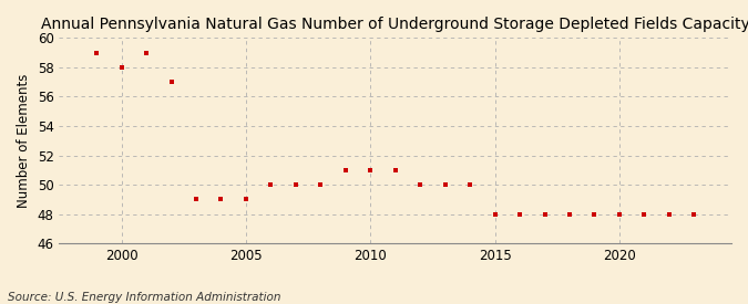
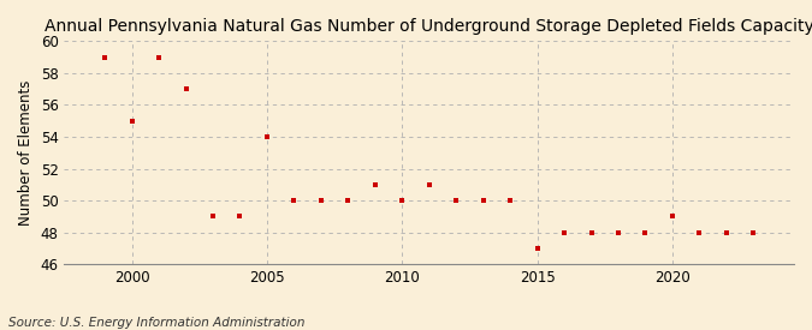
2000: 58 -> 55
2005: 49 -> 54
2010: 51 -> 50
2015: 48 -> 47
2020: 48 -> 49
